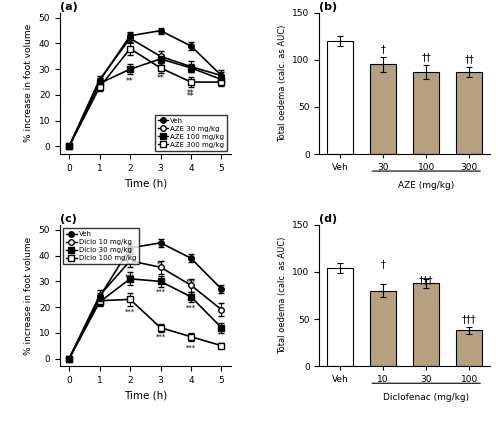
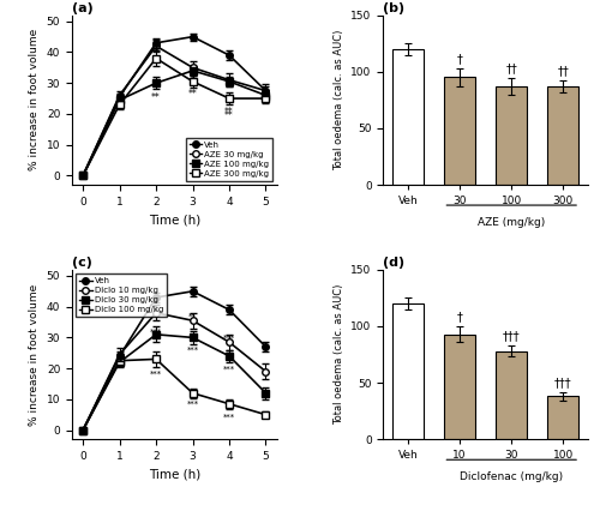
(d)/Veh: 104 -> 120
(d)/10: 80 -> 93
(d)/30: 88 -> 78
